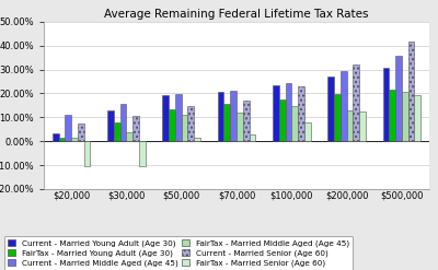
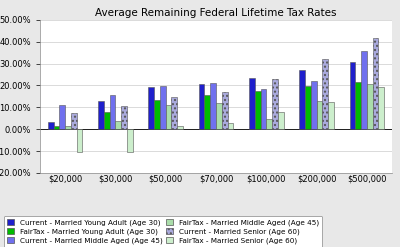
Current - Married Middle Aged (Age 45)/$100,000: 24.3% -> 18.5%
FairTax - Married Middle Aged (Age 45)/$100,000: 14.8% -> 4.5%
Current - Married Middle Aged (Age 45)/$200,000: 29.4% -> 22.0%
